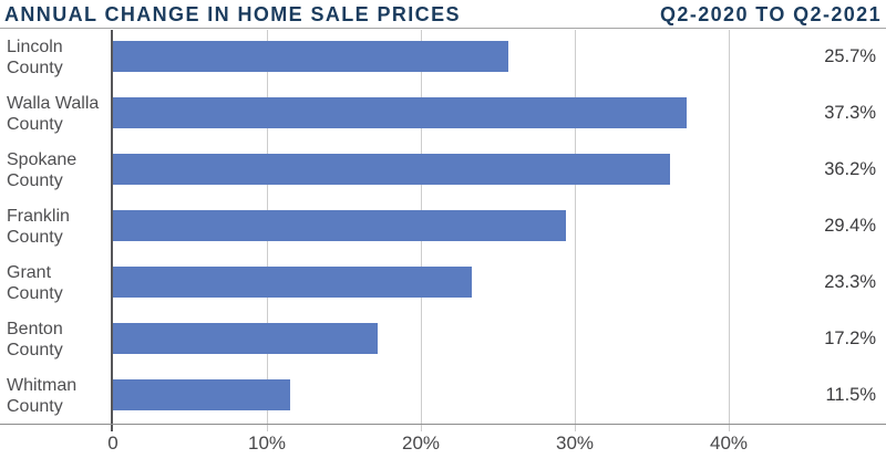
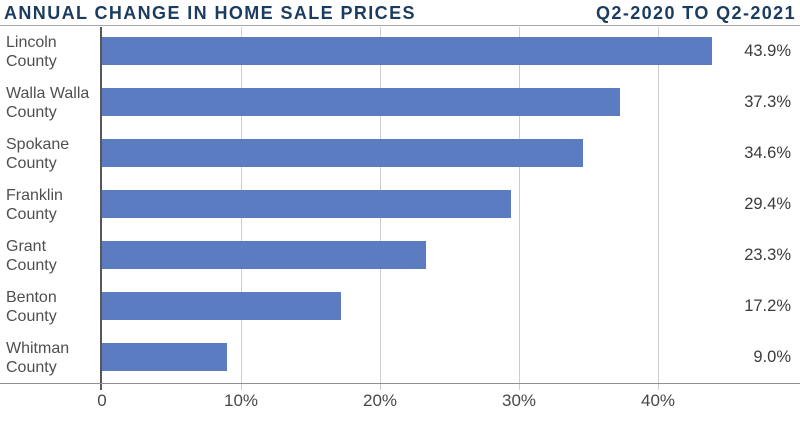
Lincoln County: 25.7% -> 43.9%
Spokane County: 36.2% -> 34.6%
Whitman County: 11.5% -> 9.0%
